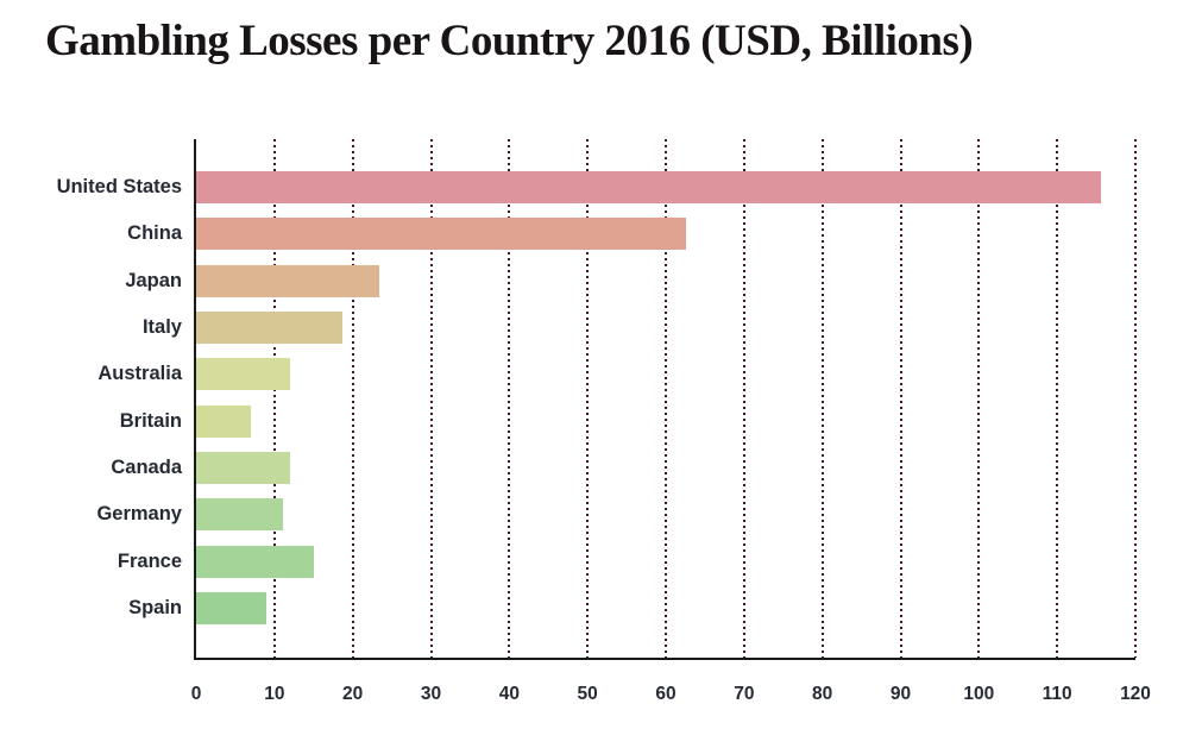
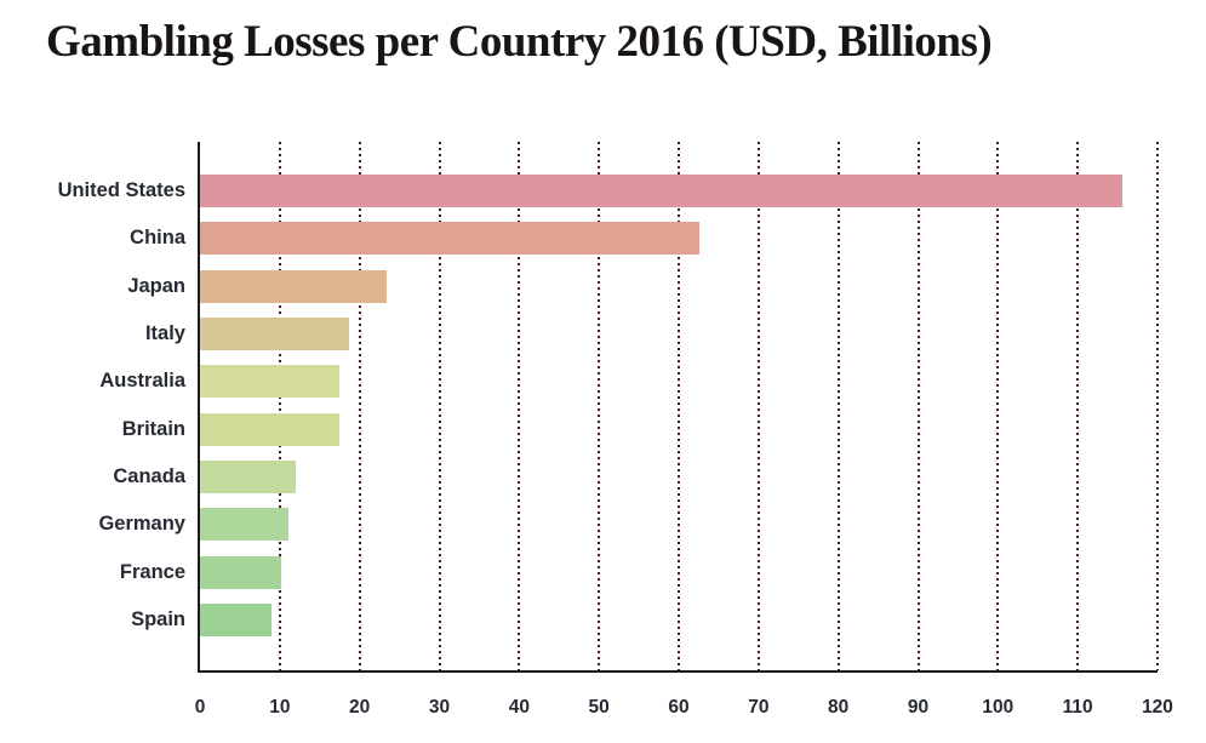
Australia: 12 -> 17
Britain: 7 -> 17
France: 15 -> 10
